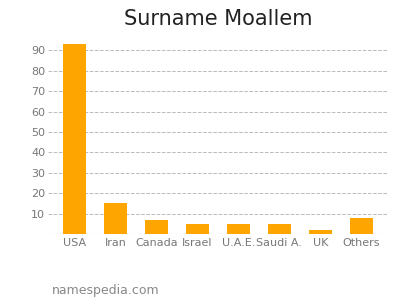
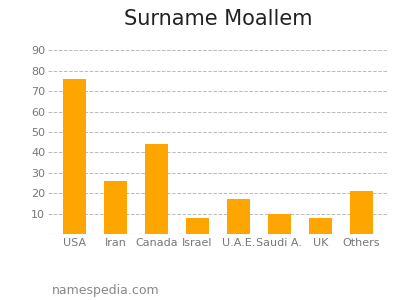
USA: 93 -> 76
Iran: 15 -> 26
Canada: 7 -> 44
Israel: 5 -> 8
U.A.E.: 5 -> 17
Saudi A.: 5 -> 10
UK: 2 -> 8
Others: 8 -> 21
